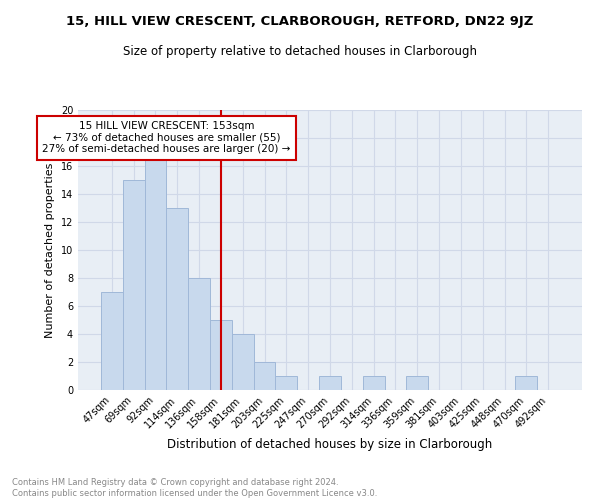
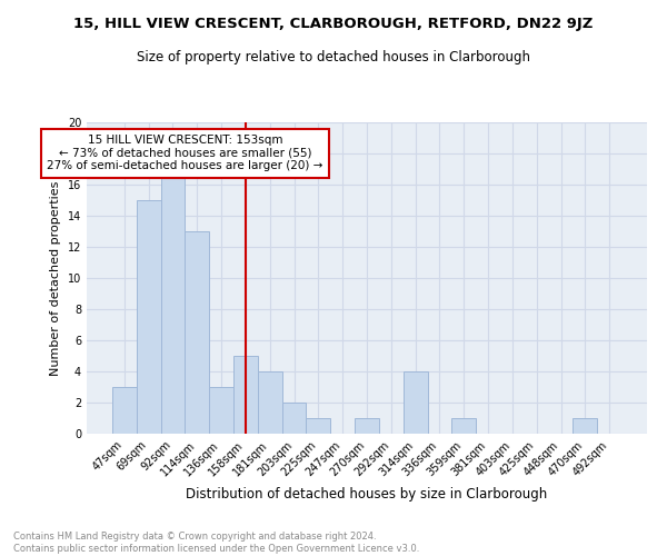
47sqm: 7 -> 3
136sqm: 8 -> 3
314sqm: 1 -> 4
